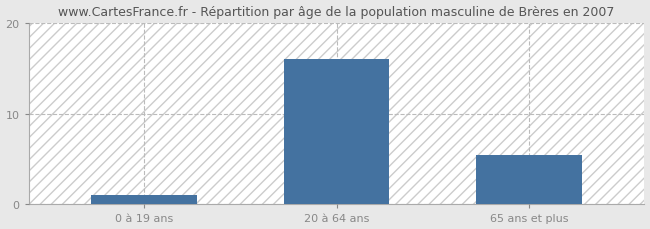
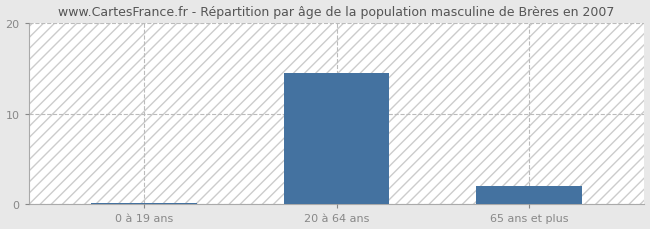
0 à 19 ans: 1.0 -> 0.2
20 à 64 ans: 16.0 -> 14.5
65 ans et plus: 5.4 -> 2.0
